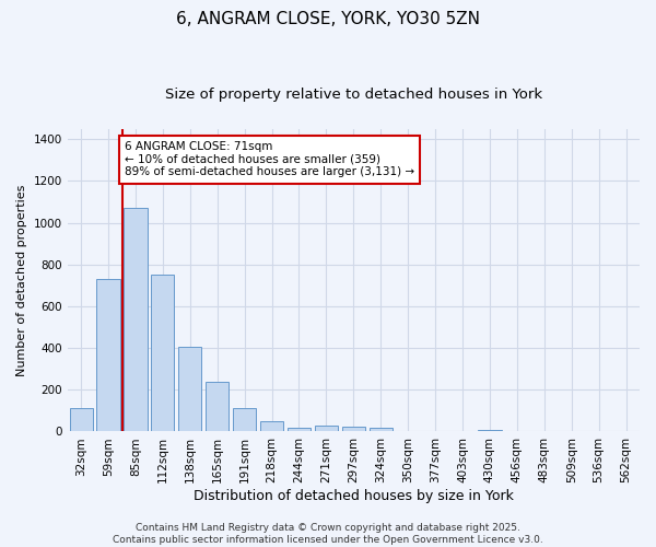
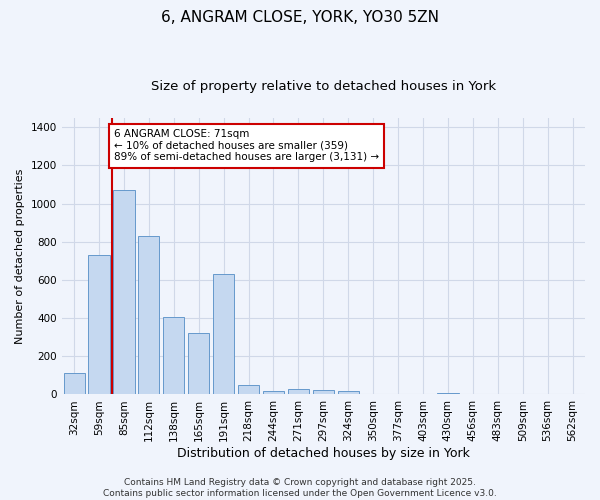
112sqm: 750 -> 830
165sqm: 240 -> 320
191sqm: 120 -> 630
